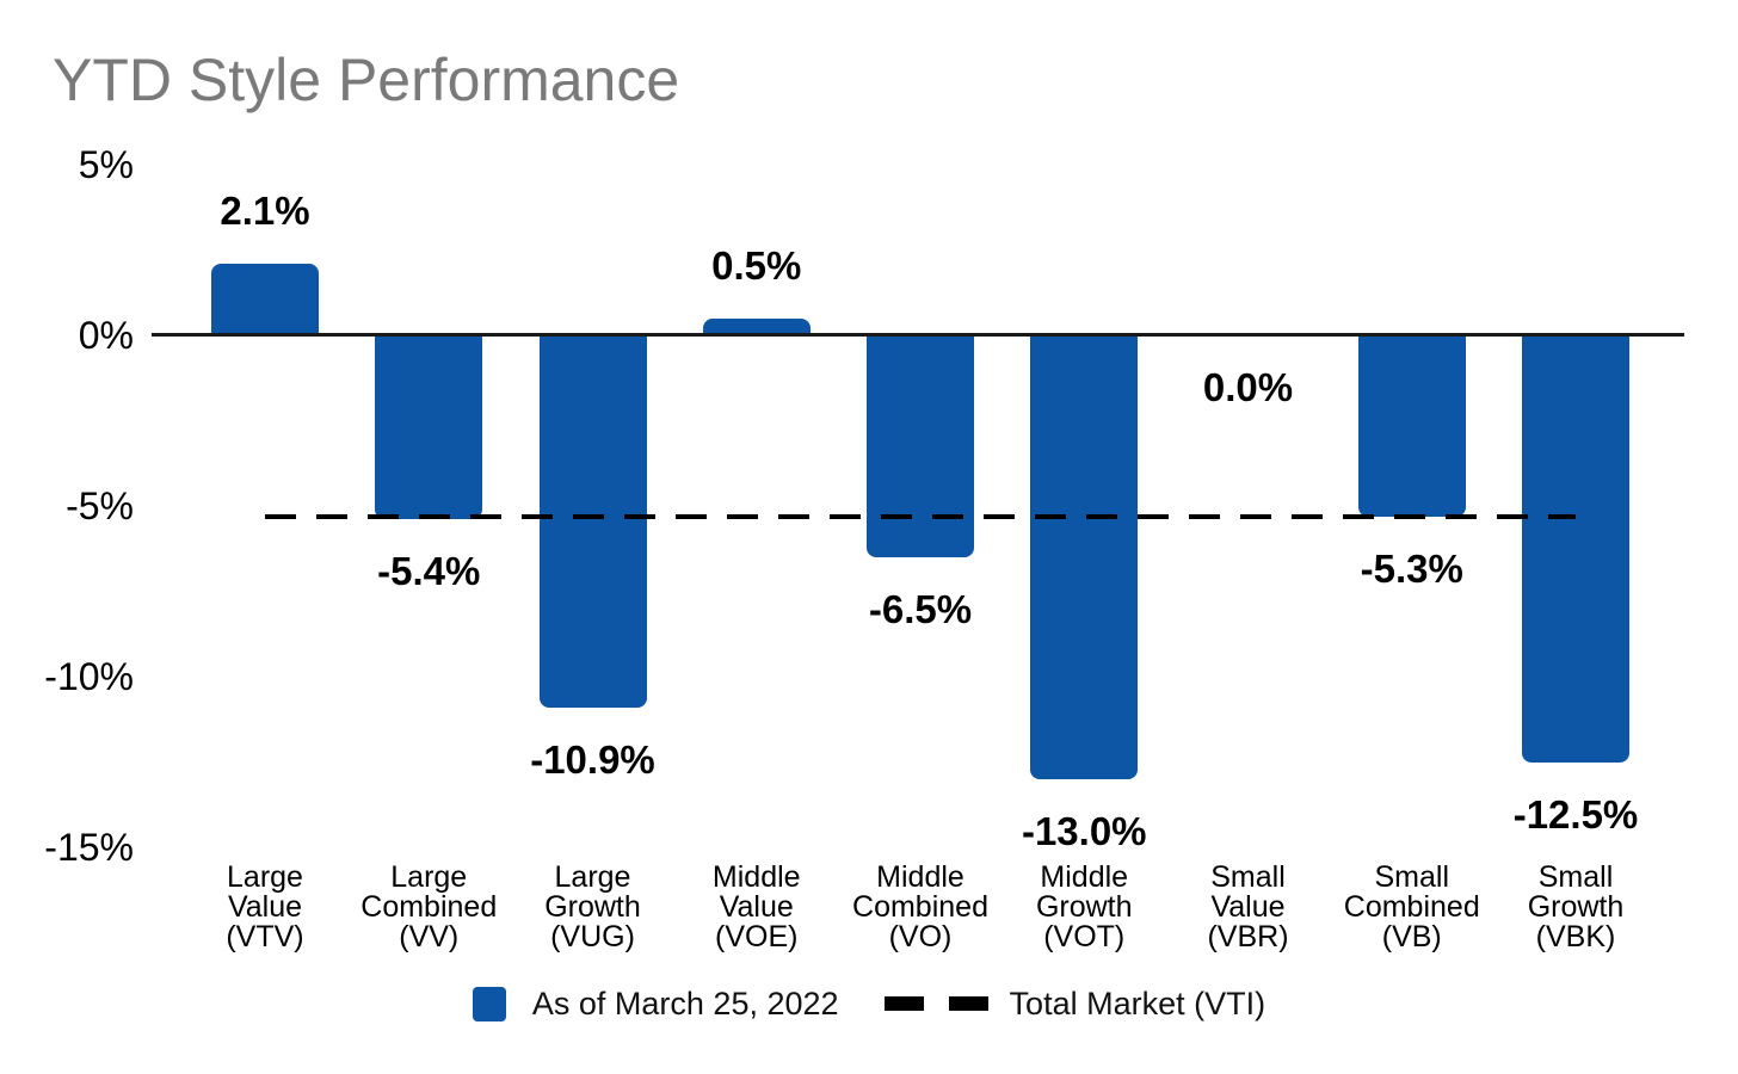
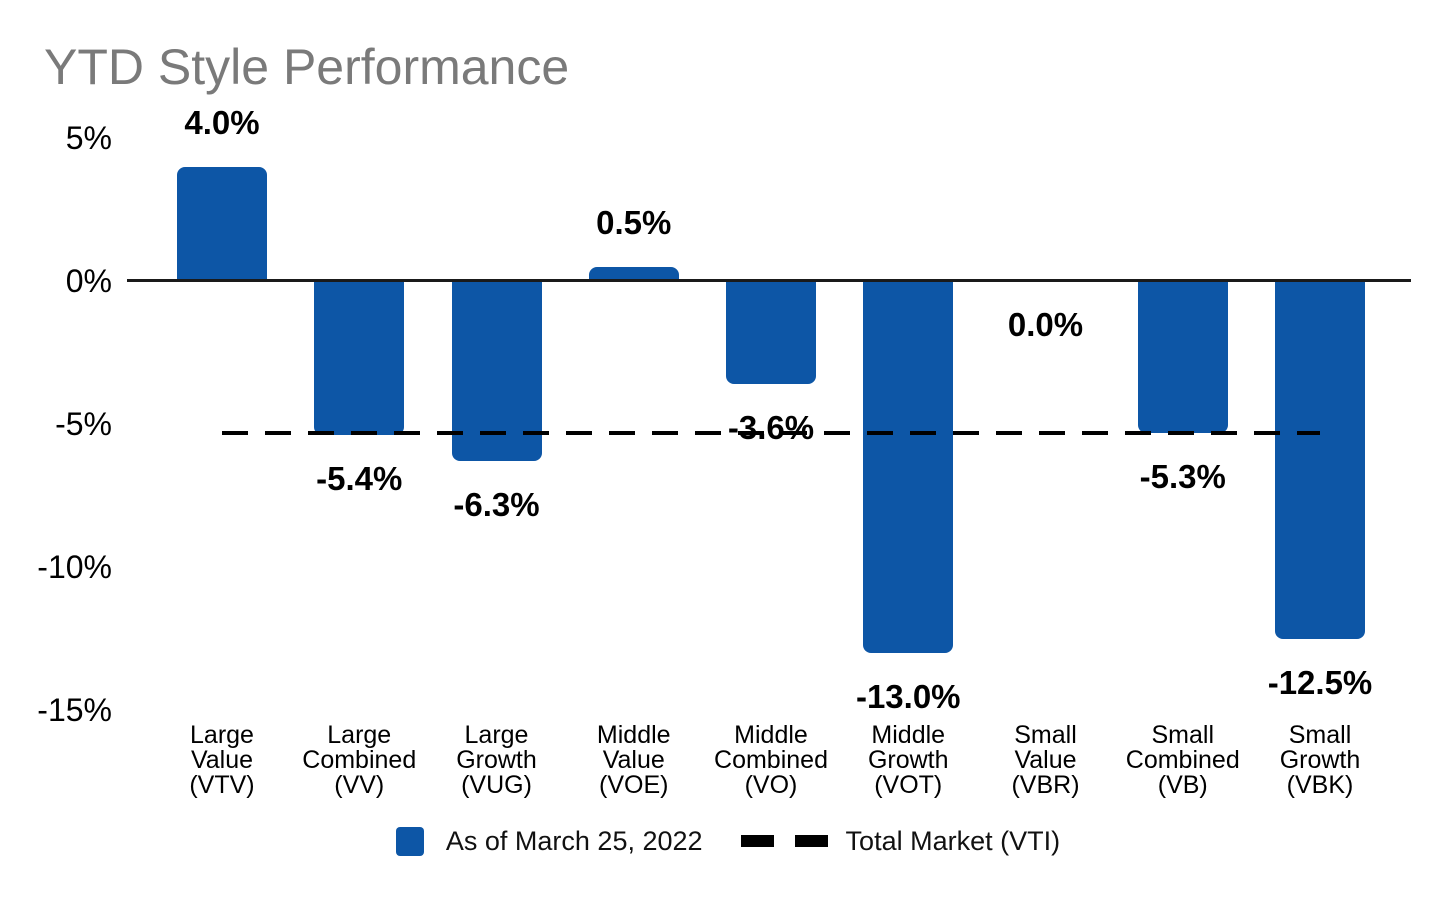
Large Value (VTV): 2.1% -> 4.0%
Large Growth (VUG): -10.9% -> -6.3%
Middle Combined (VO): -6.5% -> -3.6%
